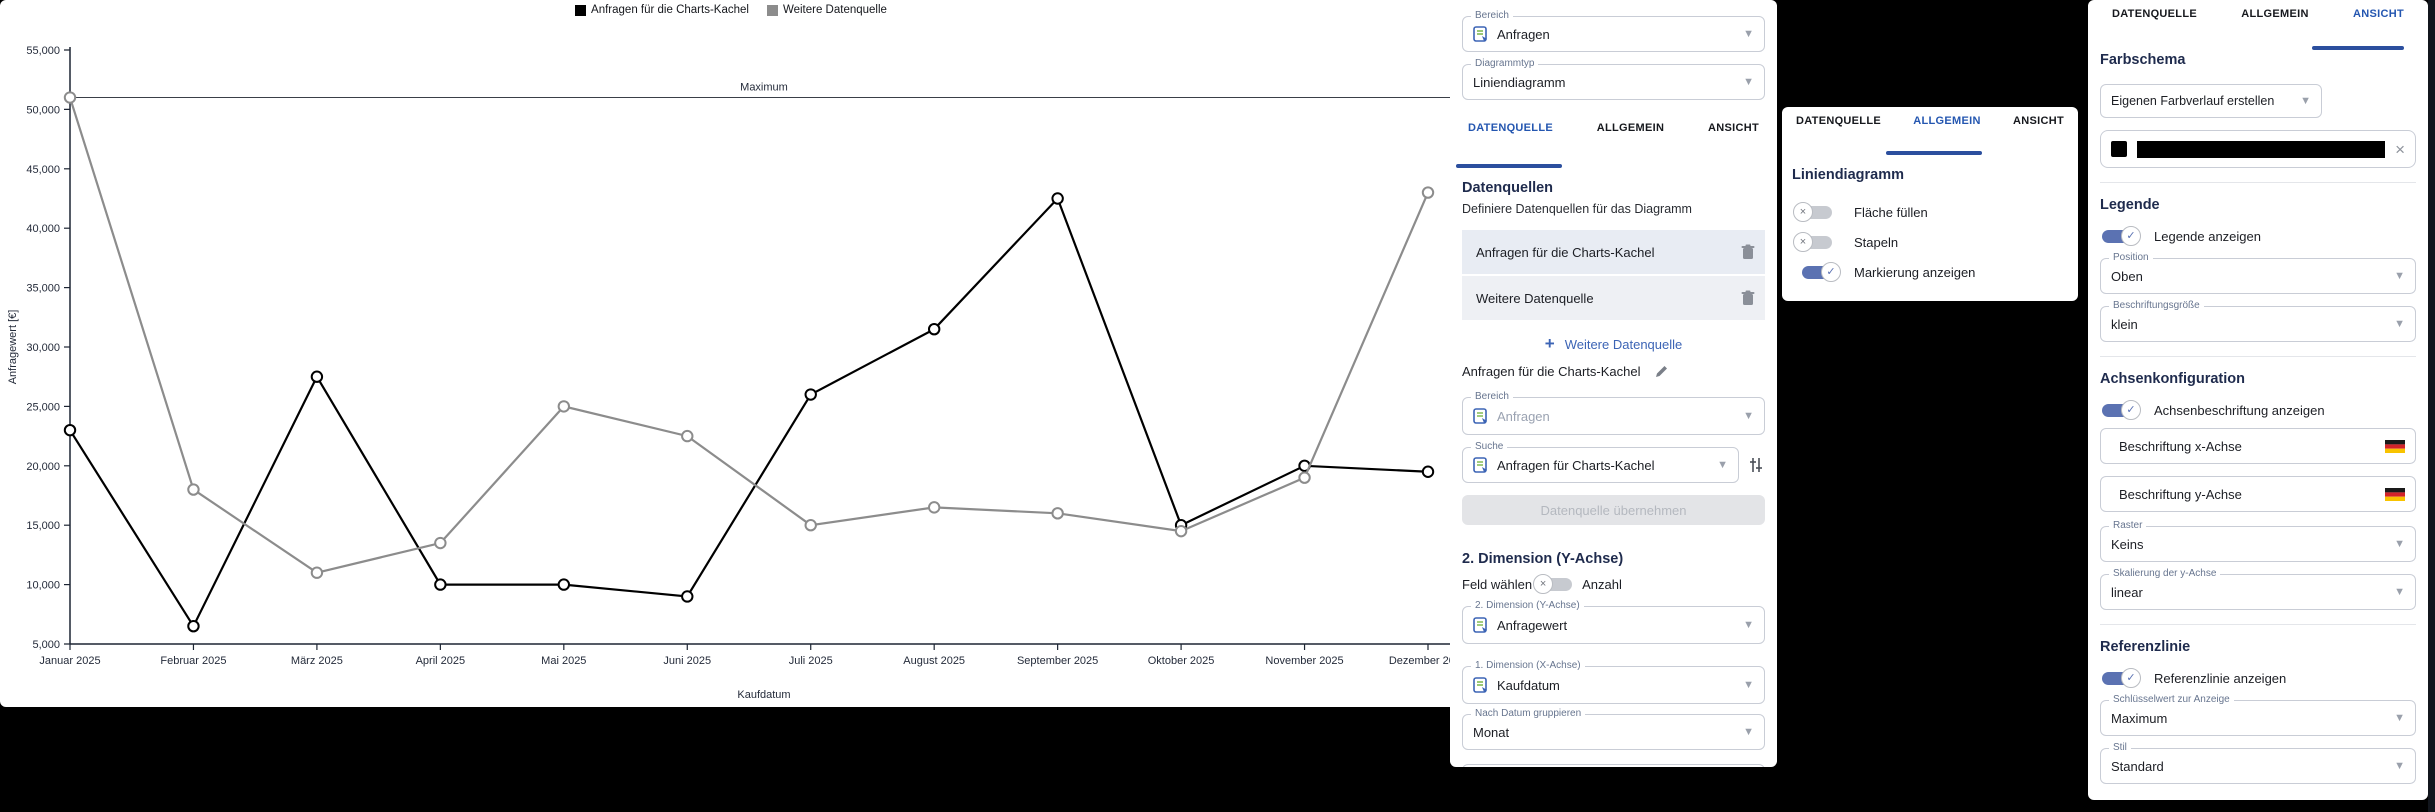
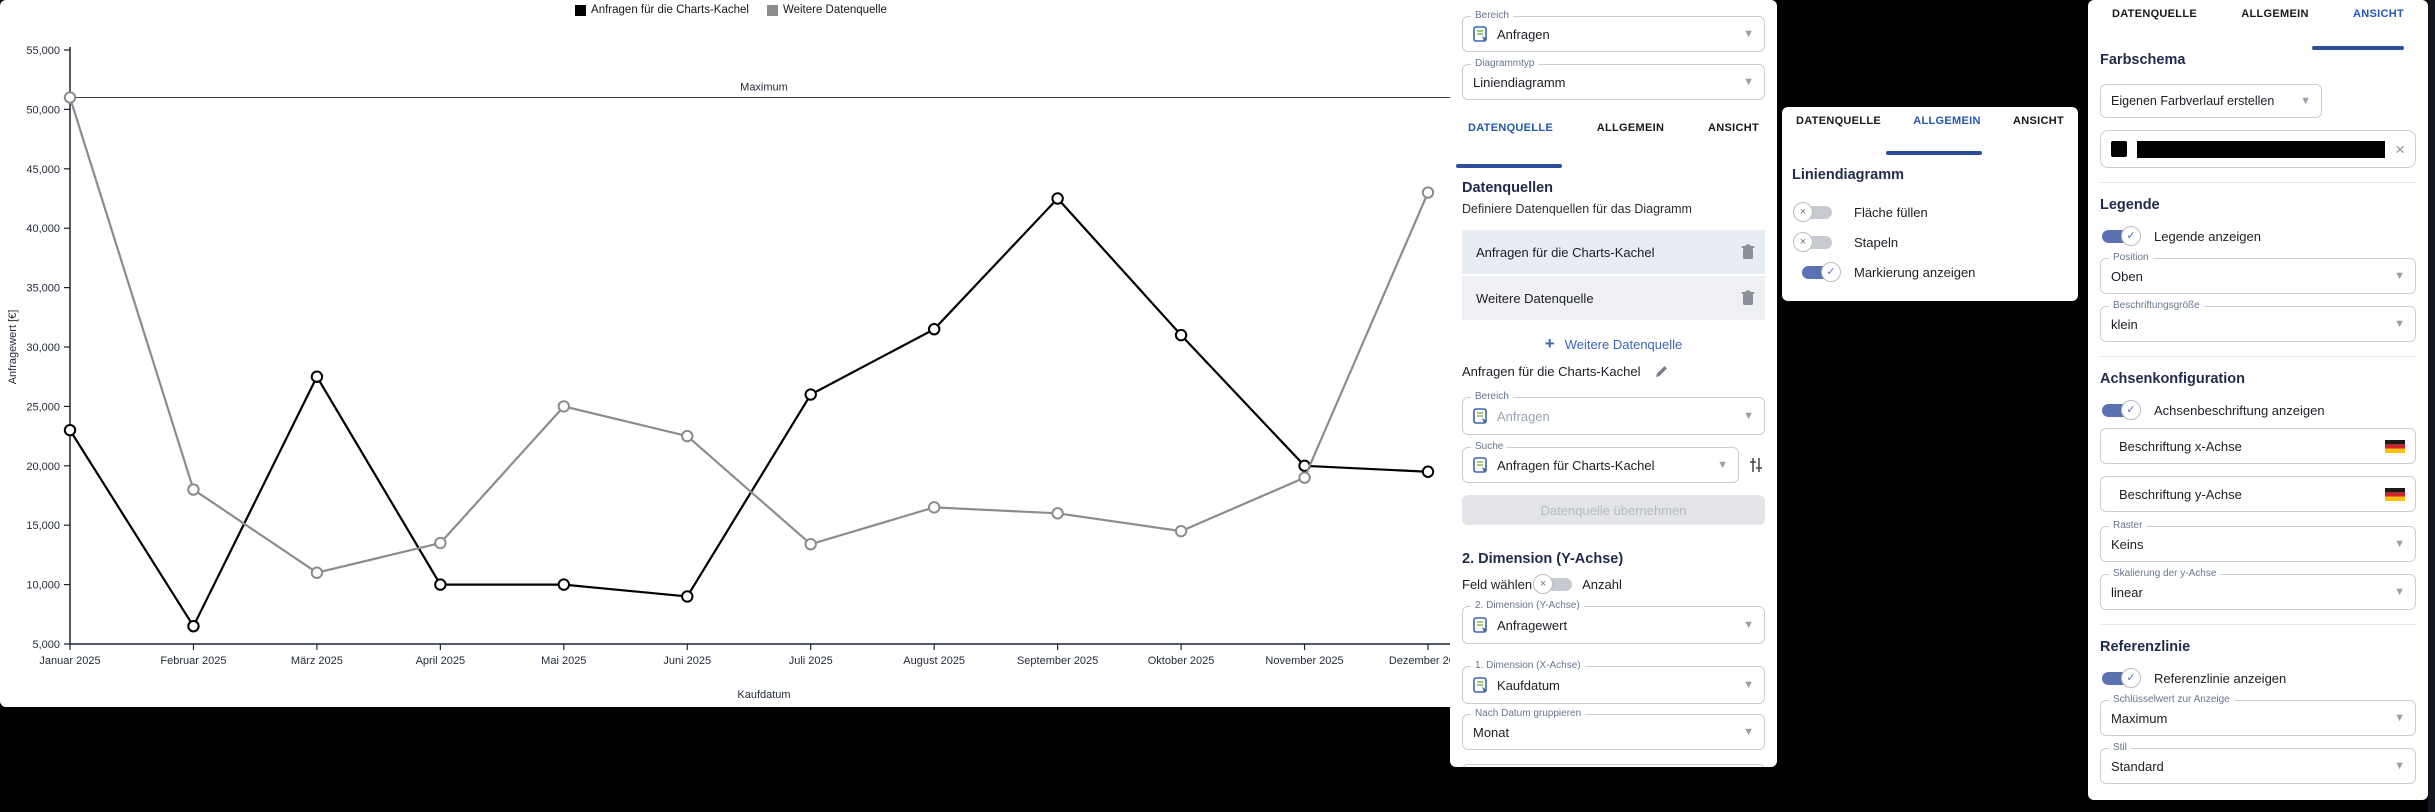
Weitere Datenquelle/Juli 2025: 15000 -> 13400
Anfragen für die Charts-Kachel/Oktober 2025: 15000 -> 31000
